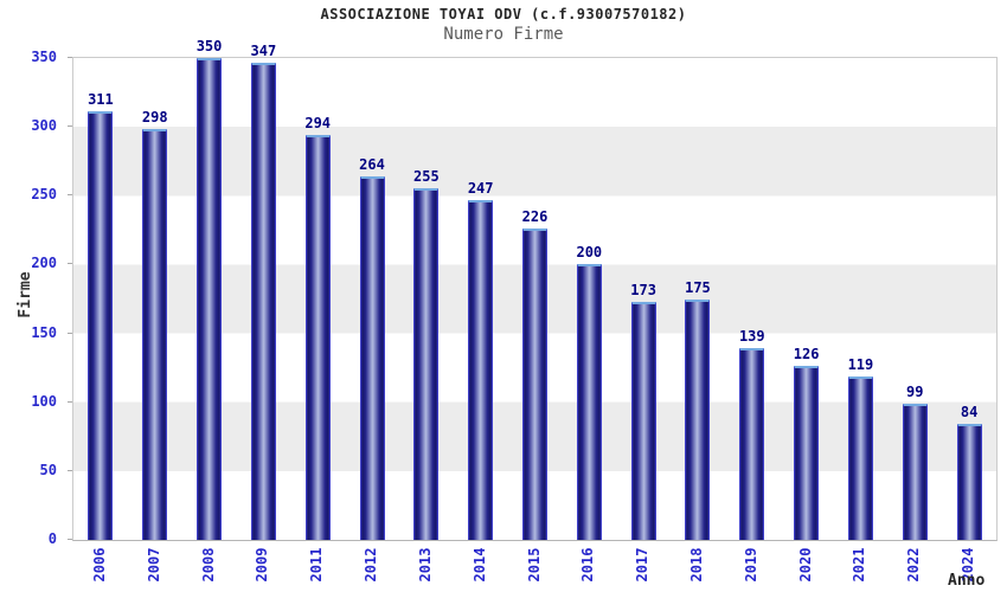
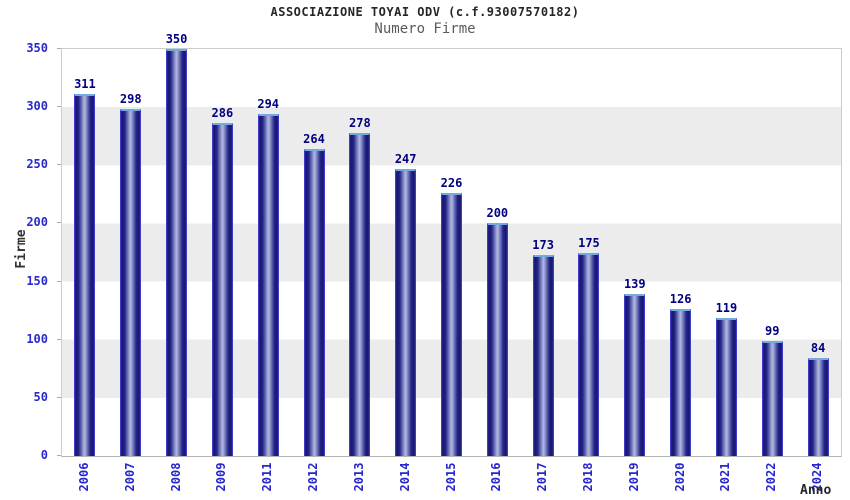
2009: 347 -> 286
2013: 255 -> 278
